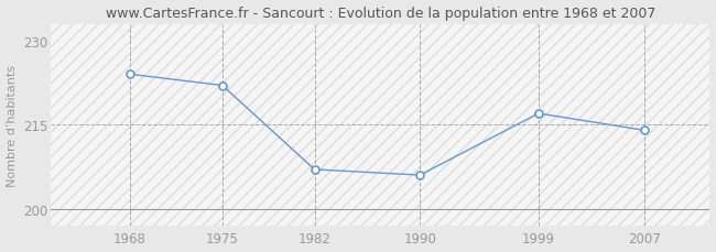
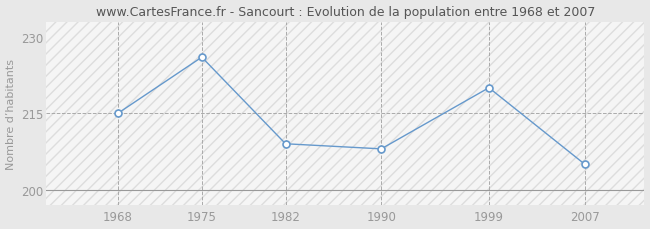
1968: 224 -> 215
1975: 222 -> 226
1982: 207 -> 209
1990: 206 -> 208
1999: 217 -> 220
2007: 214 -> 205
